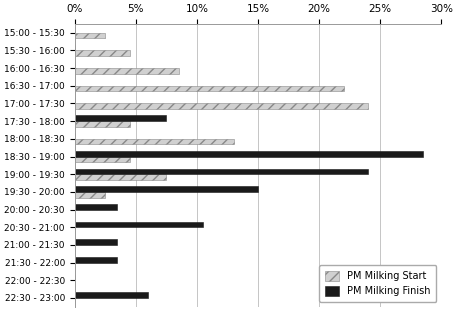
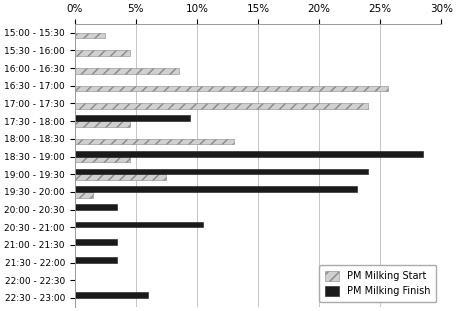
PM Milking Start/16:30 - 17:00: 22.0% -> 25.6%
PM Milking Finish/17:30 - 18:00: 7.5% -> 9.4%
PM Milking Finish/19:30 - 20:00: 15.0% -> 23.1%
PM Milking Start/19:30 - 20:00: 2.5% -> 1.5%
